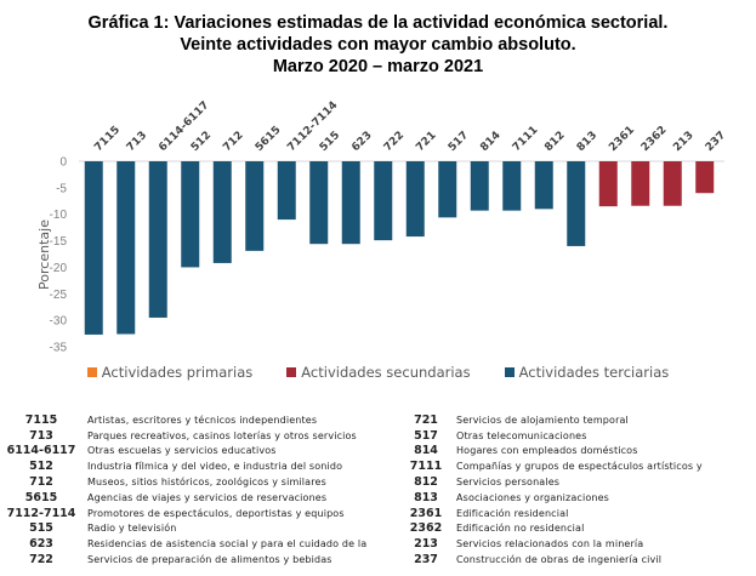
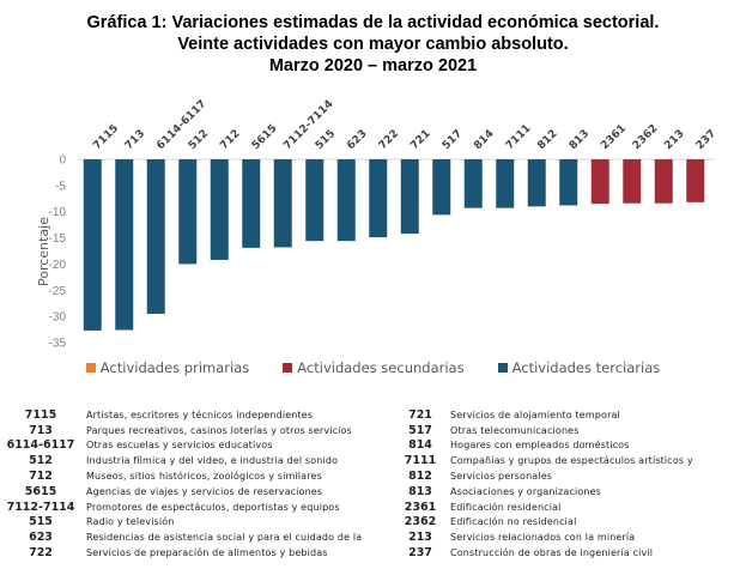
7112-7114: -11 -> -17
813: -16 -> -9
237: -6 -> -8
